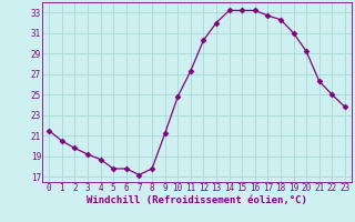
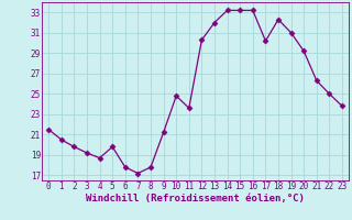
5: 17.8 -> 19.8
11: 27.3 -> 23.6
17: 32.7 -> 30.2
